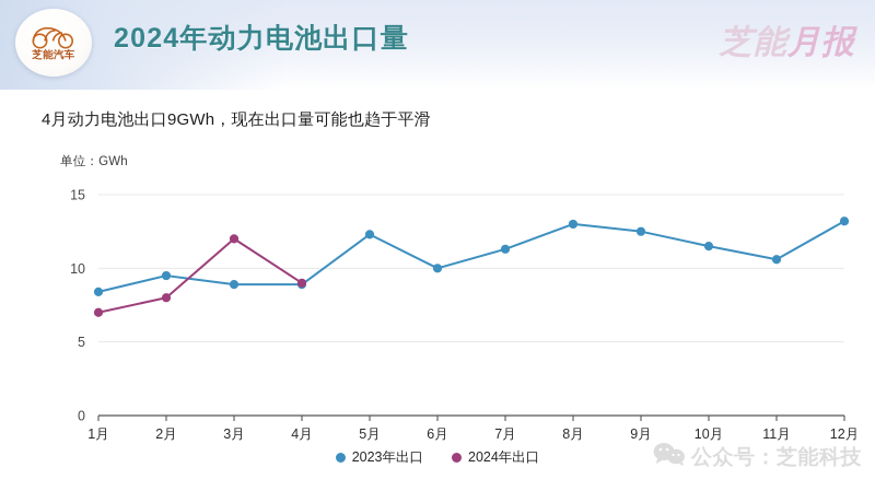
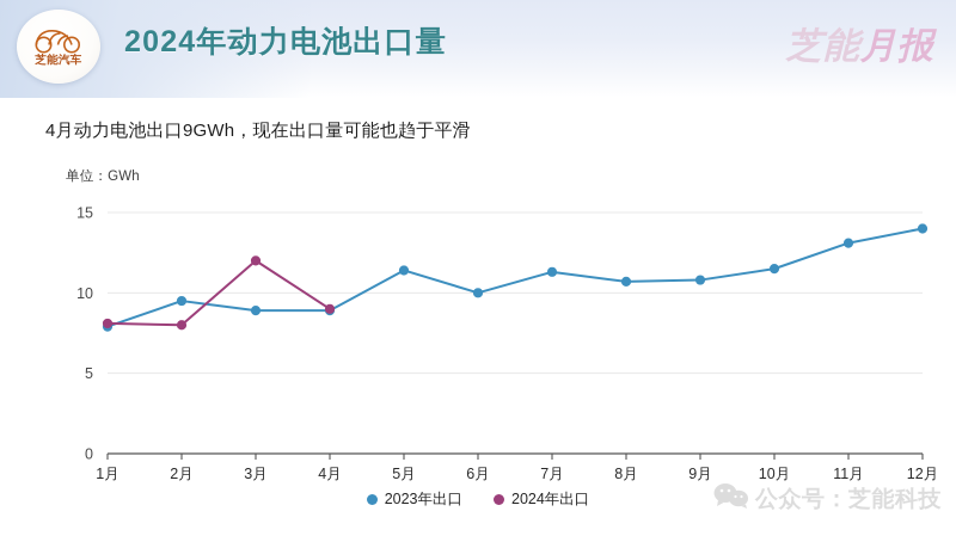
2023年出口/1月: 8.4 -> 7.9
2024年出口/1月: 7.0 -> 8.1
2023年出口/5月: 12.3 -> 11.4
2023年出口/8月: 13.0 -> 10.7
2023年出口/9月: 12.5 -> 10.8
2023年出口/11月: 10.6 -> 13.1
2023年出口/12月: 13.2 -> 14.0
